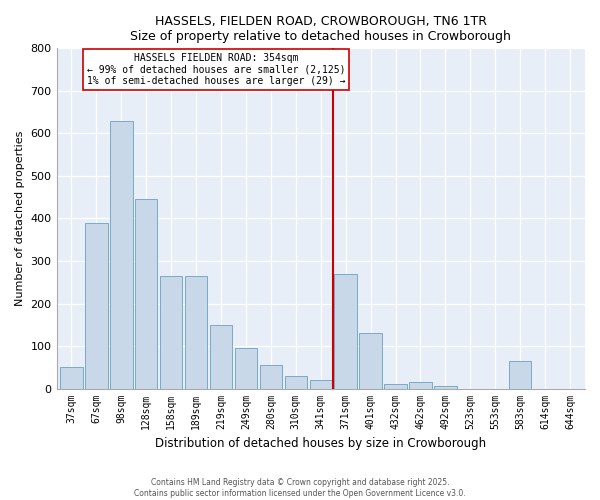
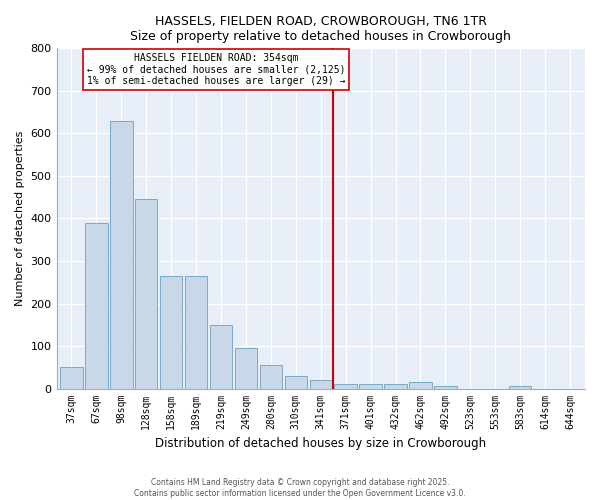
371sqm: 270 -> 10
401sqm: 130 -> 10
583sqm: 65 -> 5
